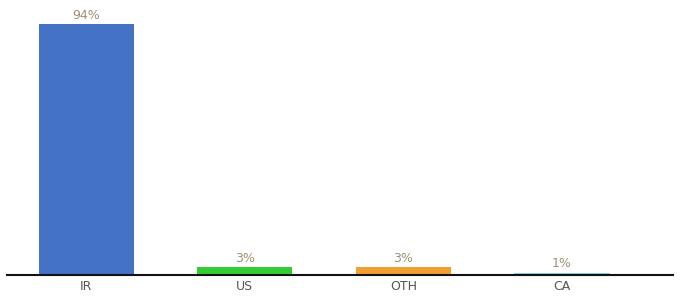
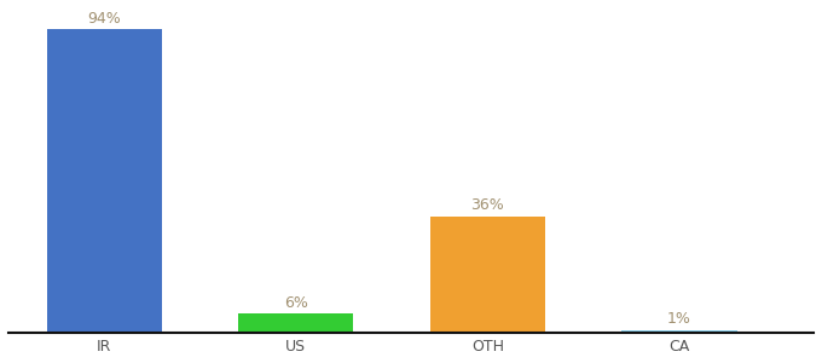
US: 3% -> 6%
OTH: 3% -> 36%
